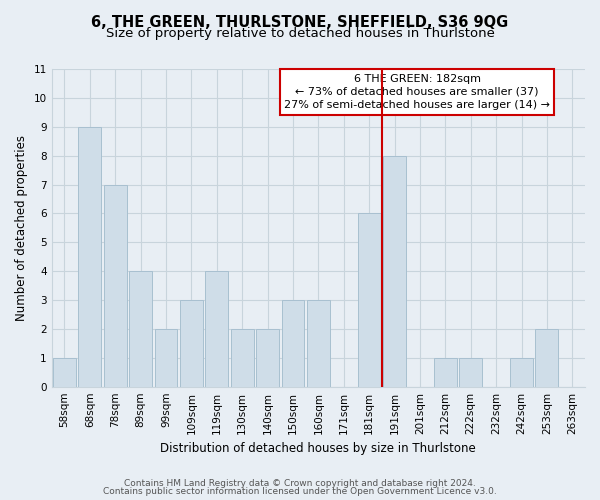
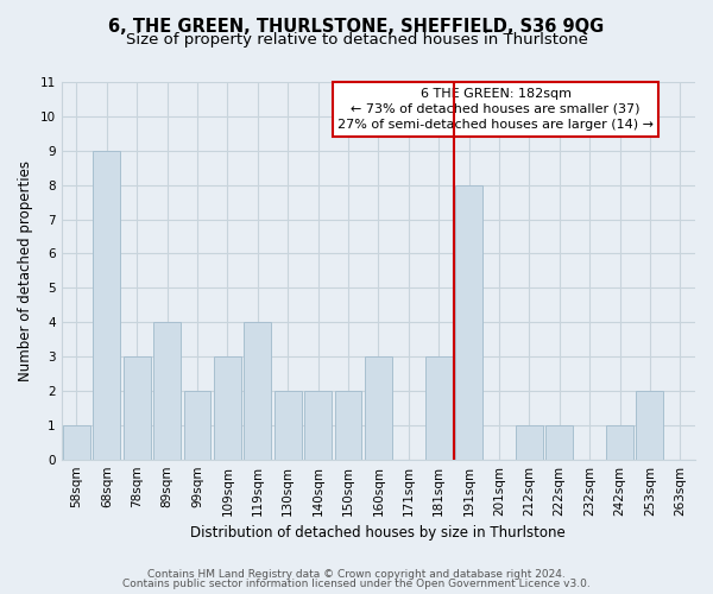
78sqm: 7 -> 3
150sqm: 3 -> 2
181sqm: 6 -> 3
